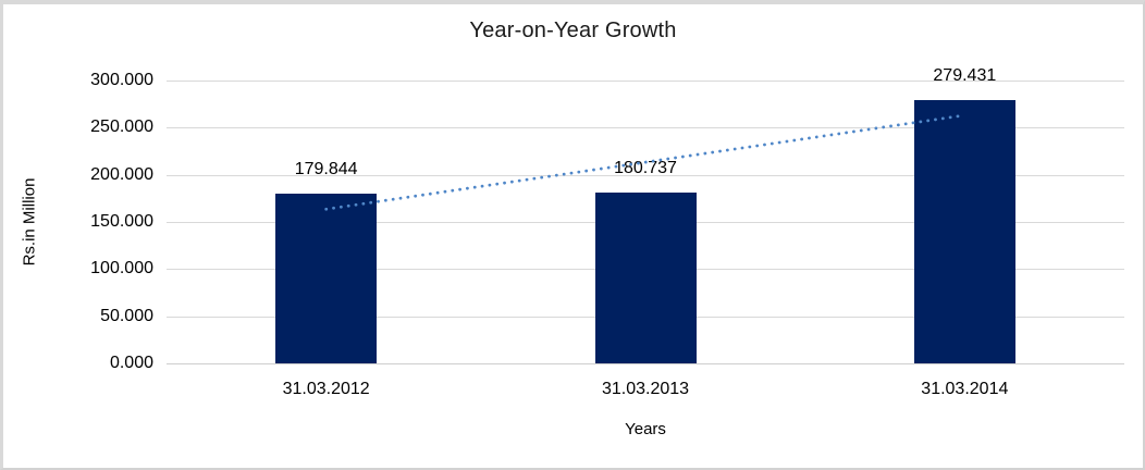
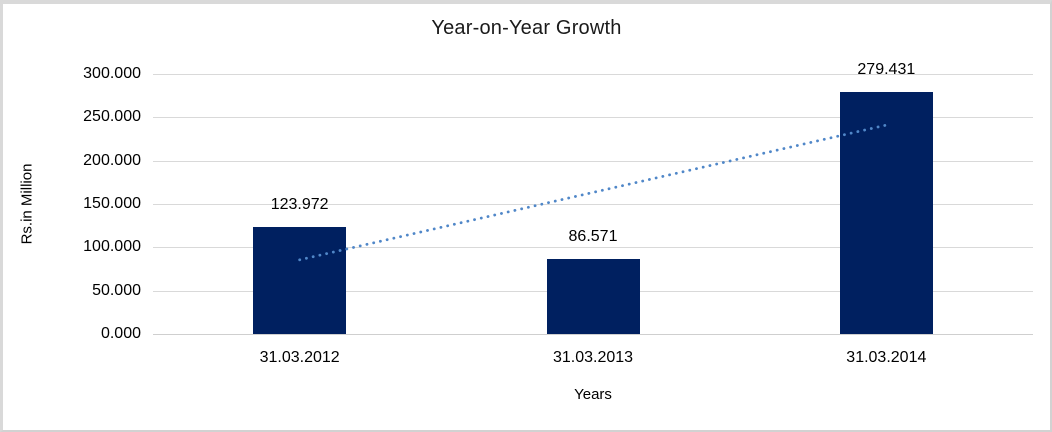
31.03.2012: 179.844 -> 123.972
31.03.2013: 180.737 -> 86.571
